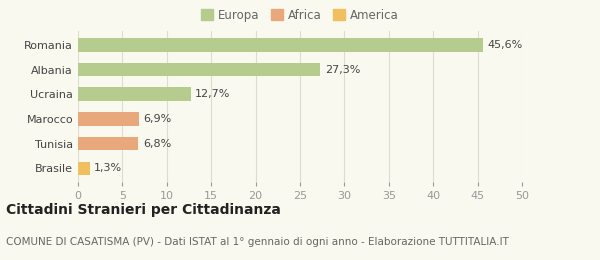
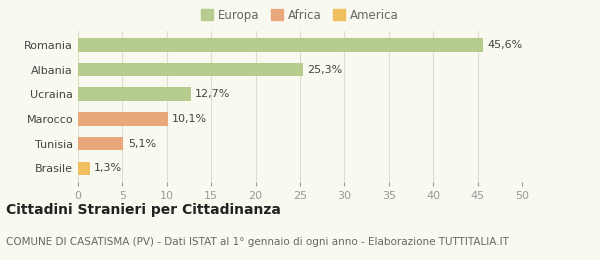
Albania: 27,3% -> 25,3%
Marocco: 6,9% -> 10,1%
Tunisia: 6,8% -> 5,1%
